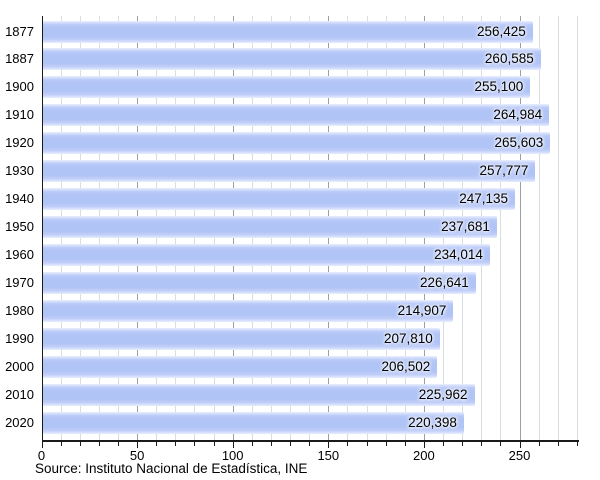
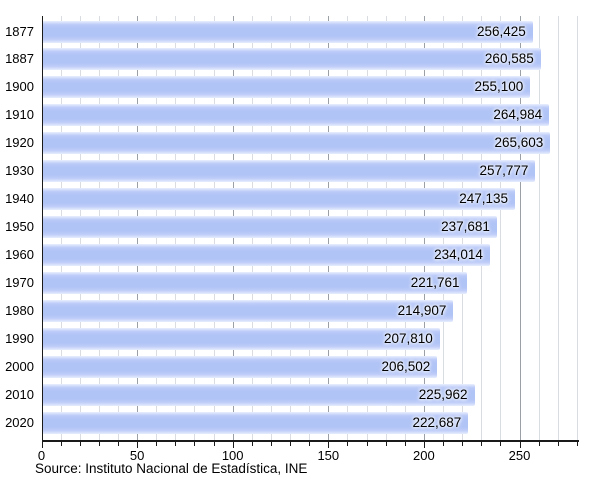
1970: 226,641 -> 221,761
2020: 220,398 -> 222,687
